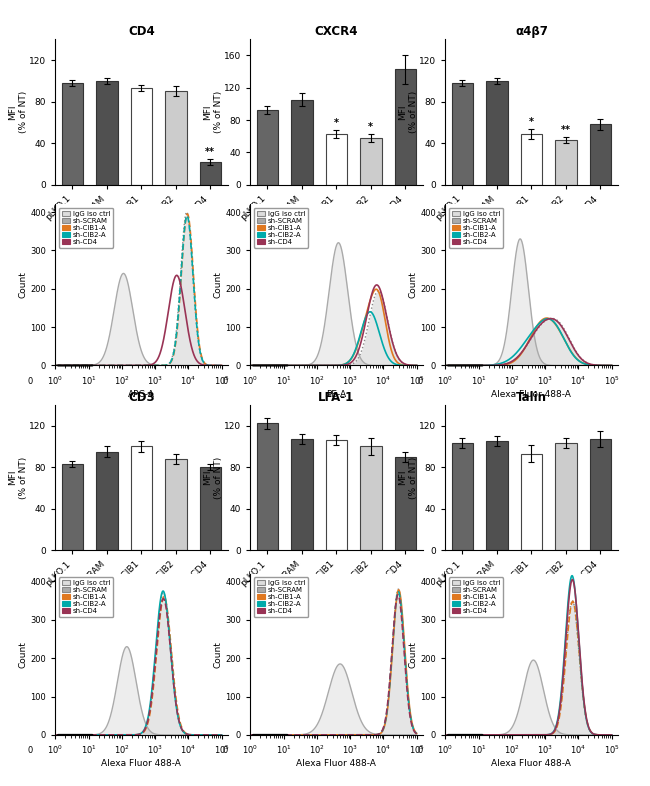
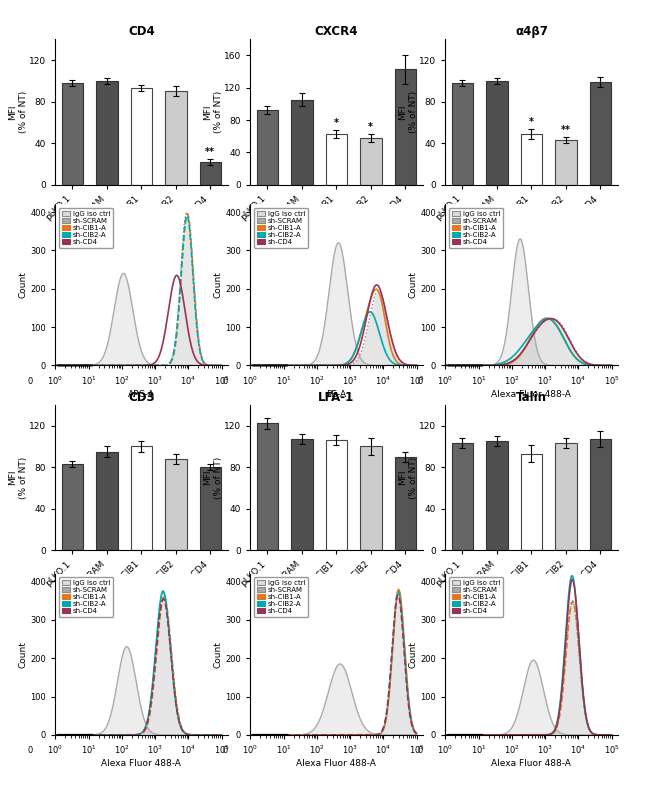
α4β7/sh-CD4: 58 -> 99
